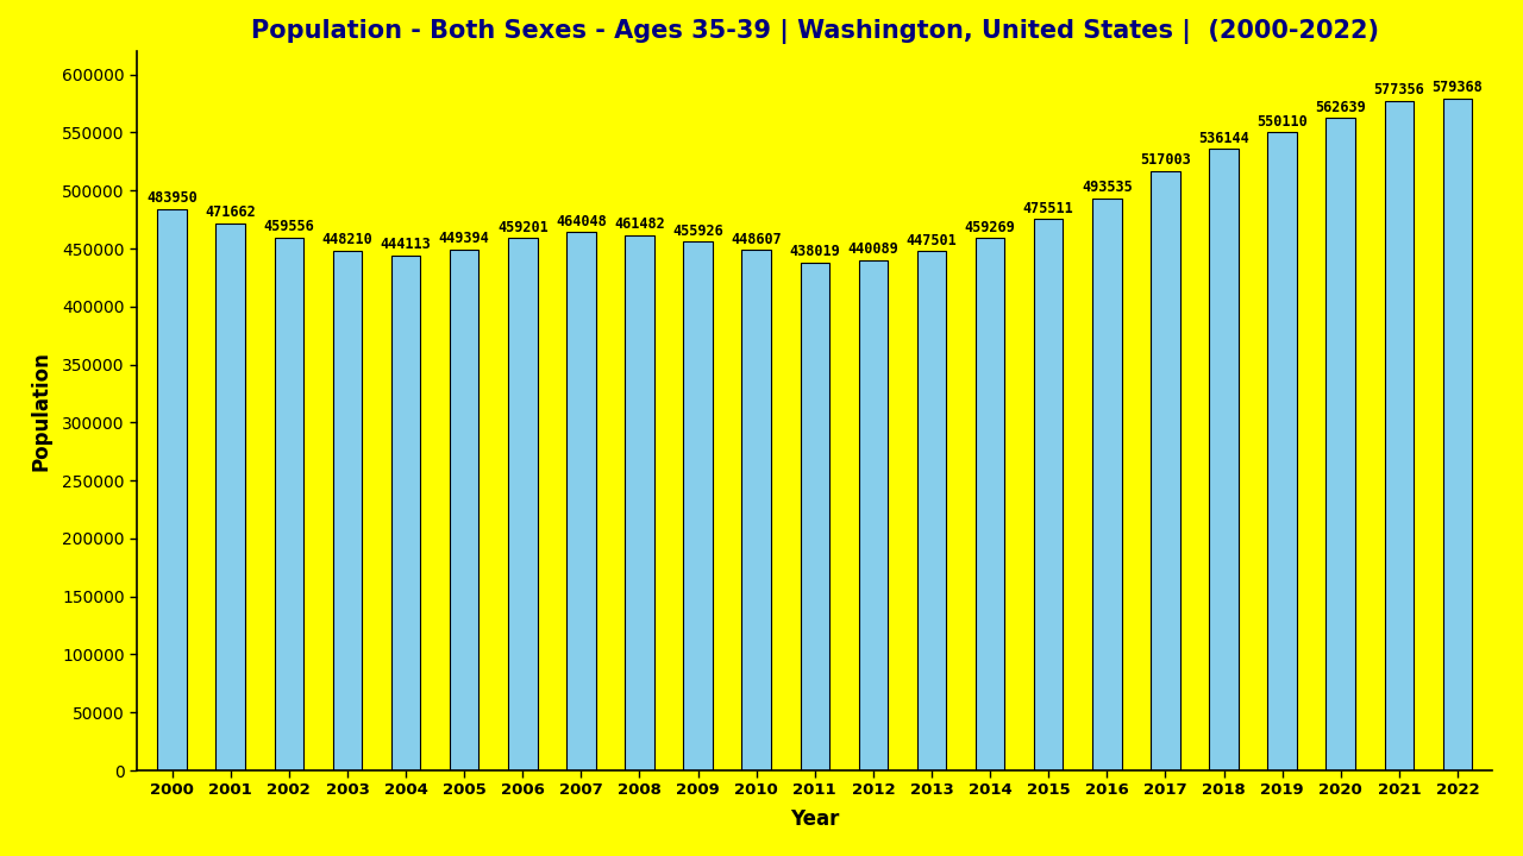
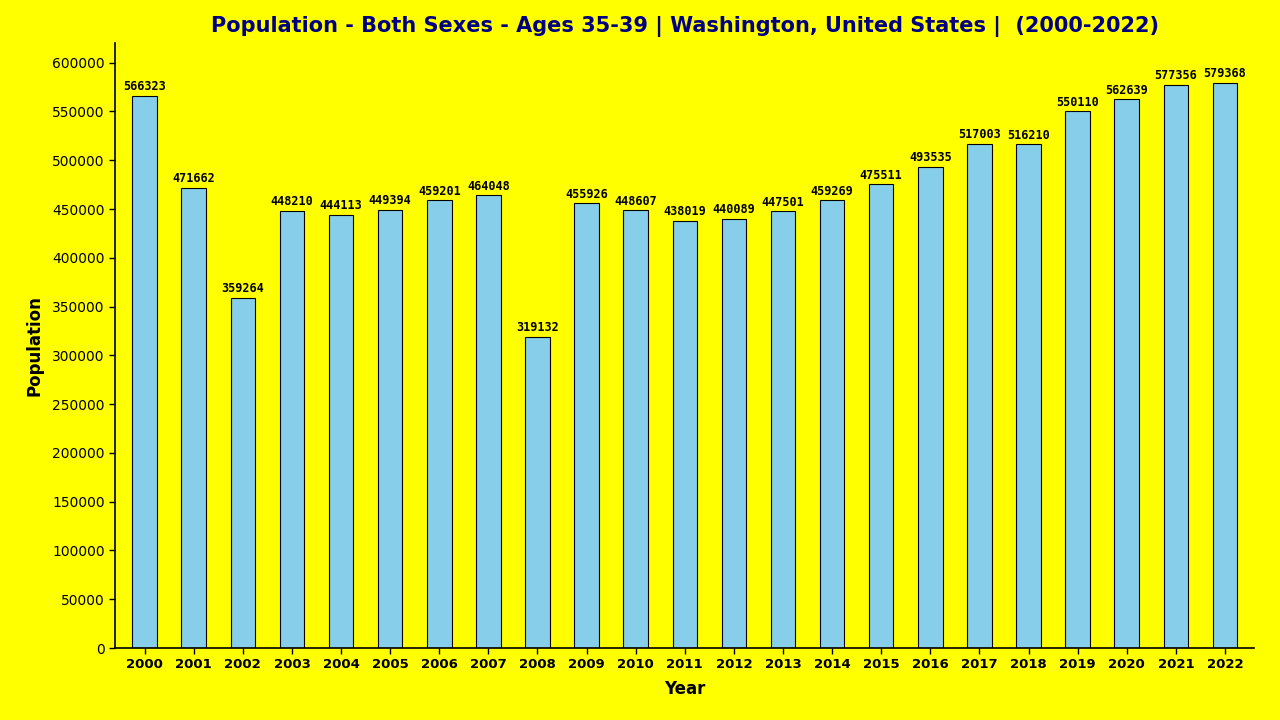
2000: 483950 -> 566323
2002: 459556 -> 359264
2008: 461482 -> 319132
2018: 536144 -> 516210
